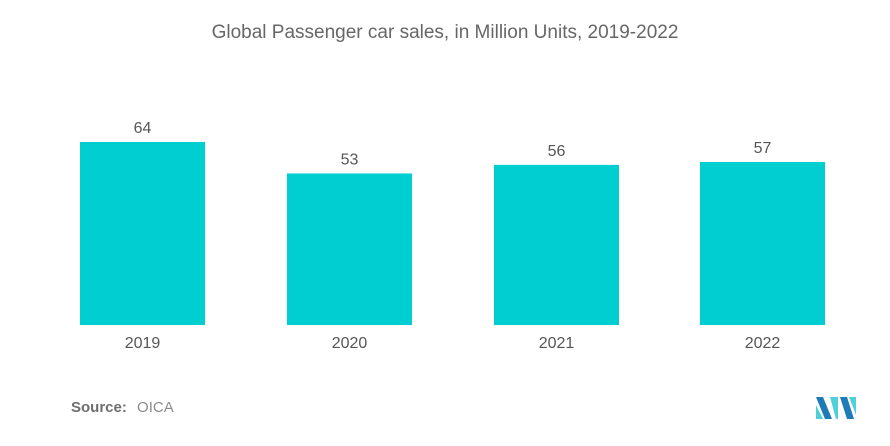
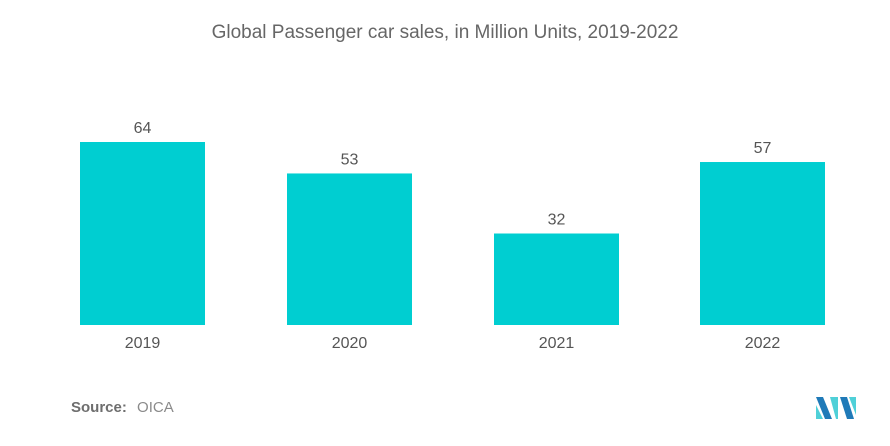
2021: 56 -> 32
